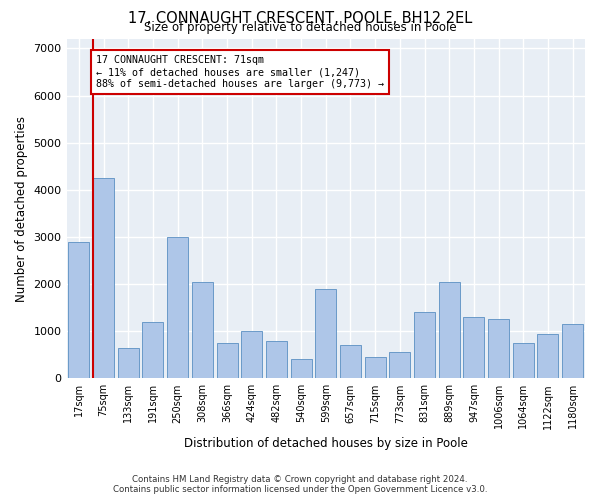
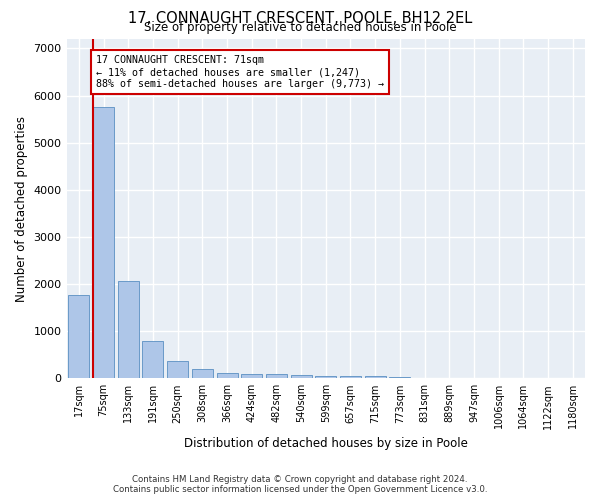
17sqm: 2900 -> 1760
75sqm: 4250 -> 5760
133sqm: 650 -> 2060
191sqm: 1200 -> 800
250sqm: 3000 -> 360
308sqm: 2050 -> 200
366sqm: 750 -> 120
424sqm: 1000 -> 100
482sqm: 800 -> 100
540sqm: 400 -> 70
599sqm: 1900 -> 60
657sqm: 700 -> 50
715sqm: 450 -> 60
773sqm: 550 -> 20
831sqm: 1400 -> 20
889sqm: 2050 -> 10
947sqm: 1300 -> 10
1006sqm: 1250 -> 10
1064sqm: 750 -> 0
1122sqm: 950 -> 0
1180sqm: 1150 -> 0
